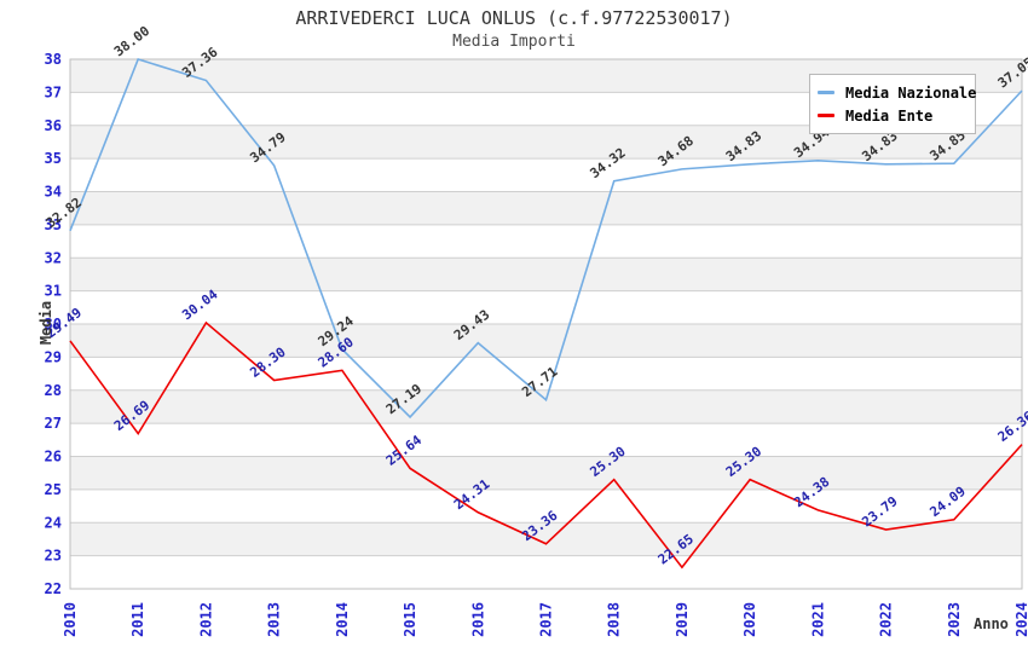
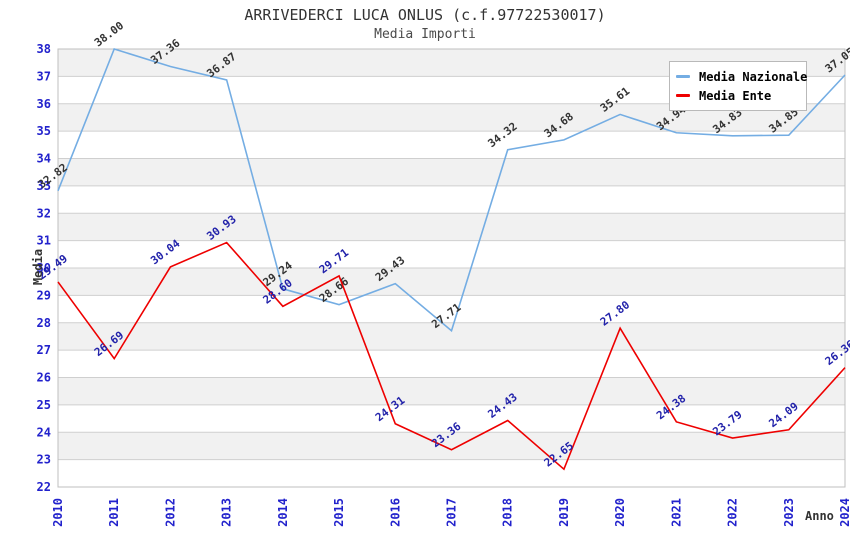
Media Nazionale/2013: 34.79 -> 36.87
Media Ente/2013: 28.30 -> 30.93
Media Nazionale/2015: 27.19 -> 28.66
Media Ente/2015: 25.64 -> 29.71
Media Ente/2018: 25.30 -> 24.43
Media Nazionale/2020: 34.83 -> 35.61
Media Ente/2020: 25.30 -> 27.80
